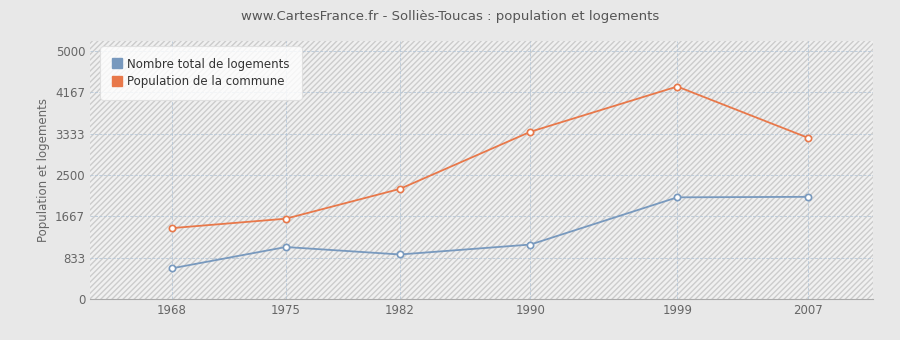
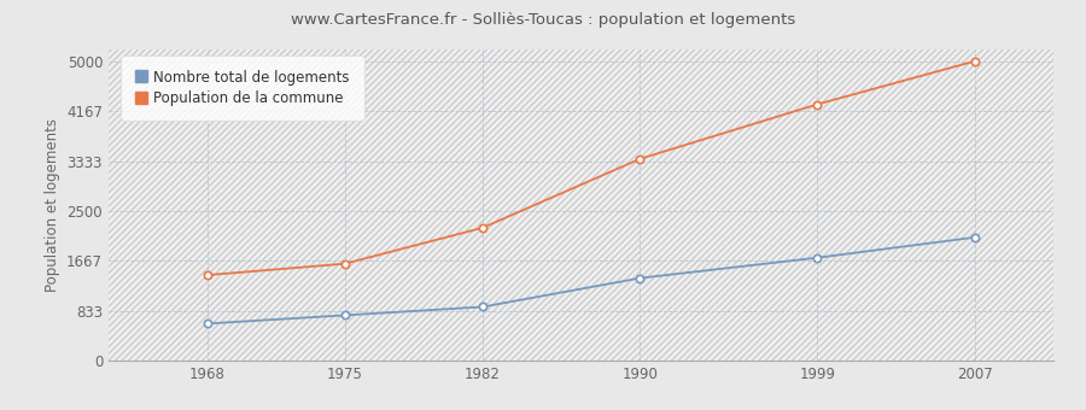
Nombre total de logements/1975: 1050 -> 760
Nombre total de logements/1990: 1100 -> 1380
Nombre total de logements/1999: 2050 -> 1720
Population de la commune/2007: 3250 -> 5000
